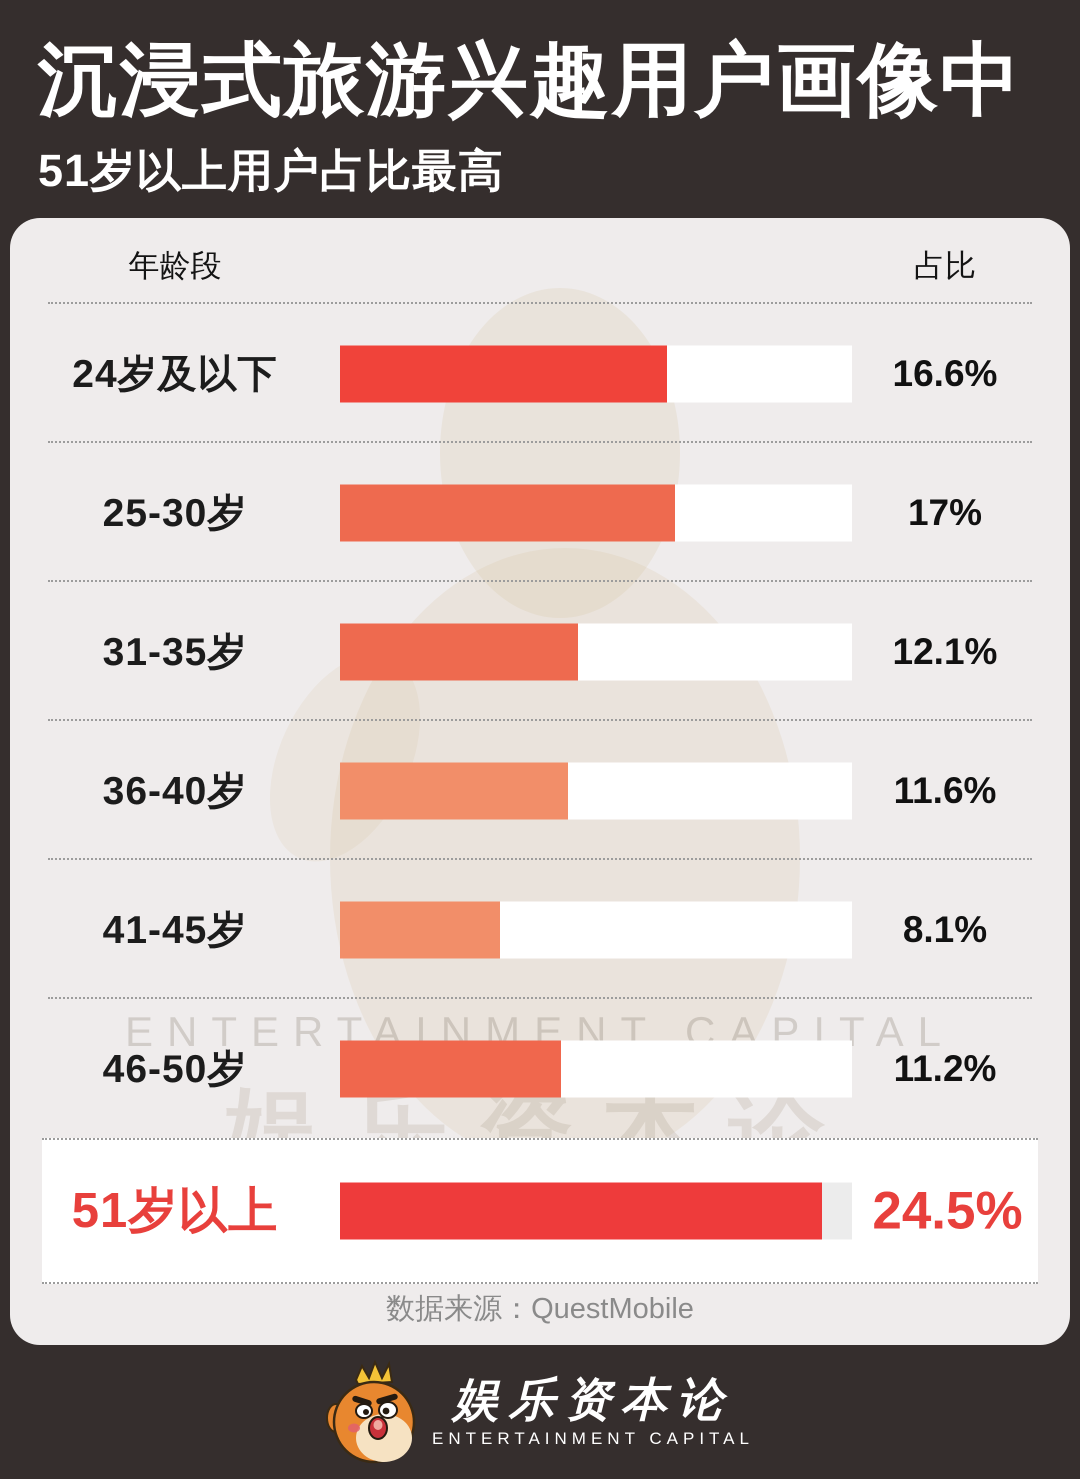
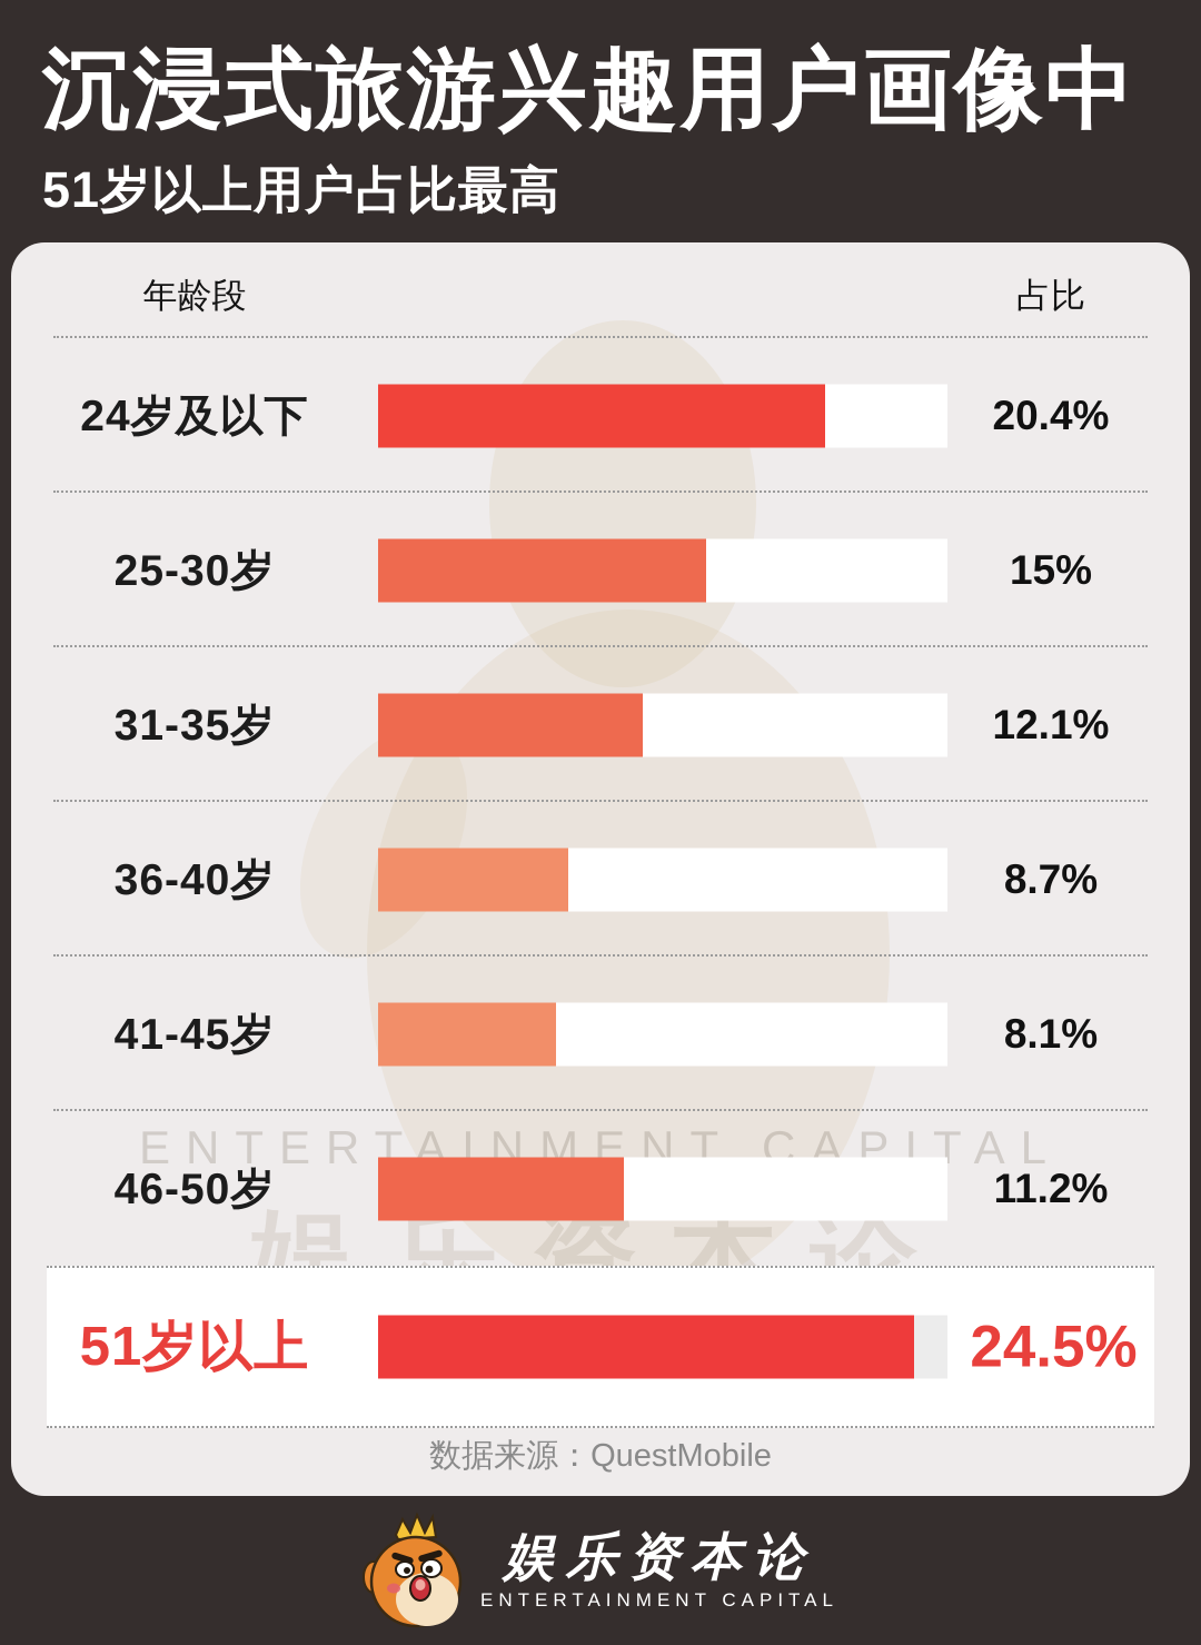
24岁及以下: 16.6% -> 20.4%
25-30岁: 17% -> 15%
36-40岁: 11.6% -> 8.7%
